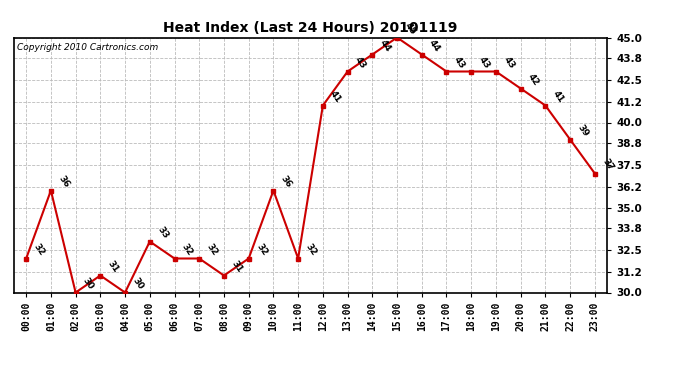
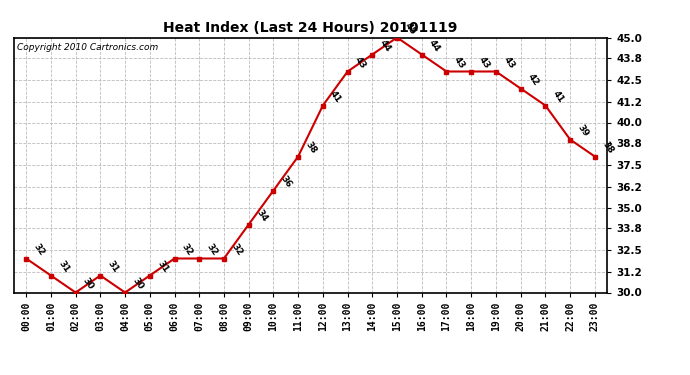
01:00: 36 -> 31
05:00: 33 -> 31
08:00: 31 -> 32
09:00: 32 -> 34
11:00: 32 -> 38
23:00: 37 -> 38
